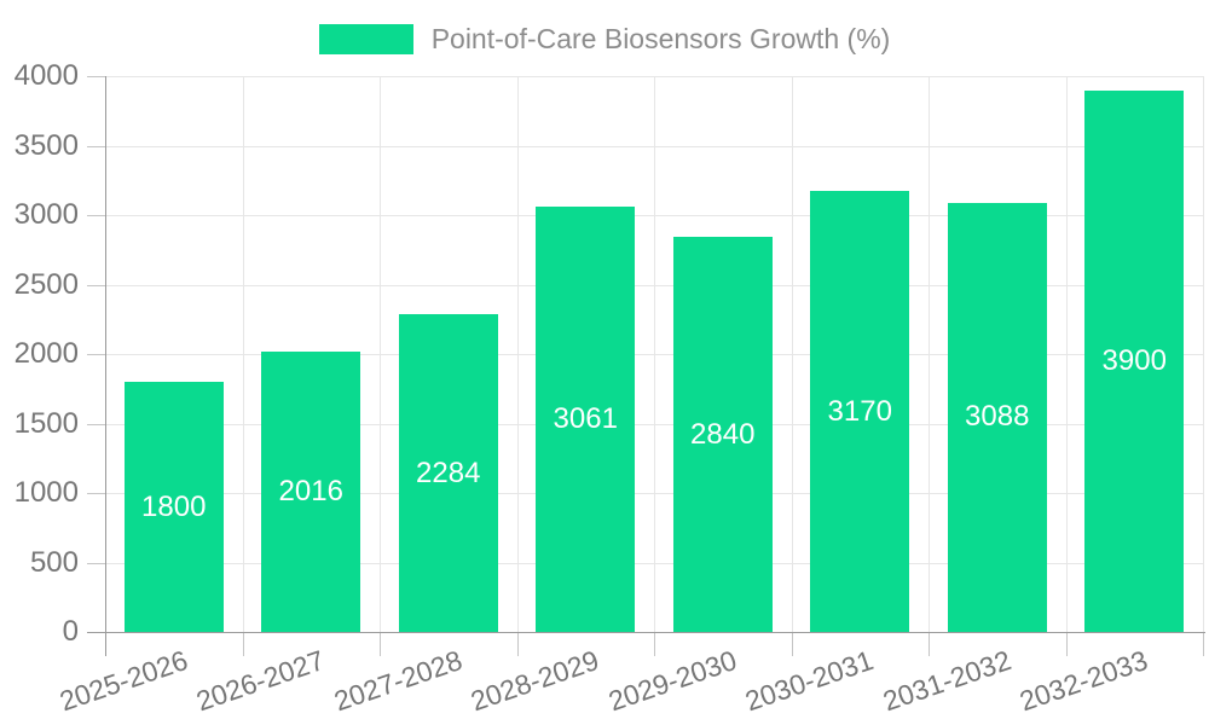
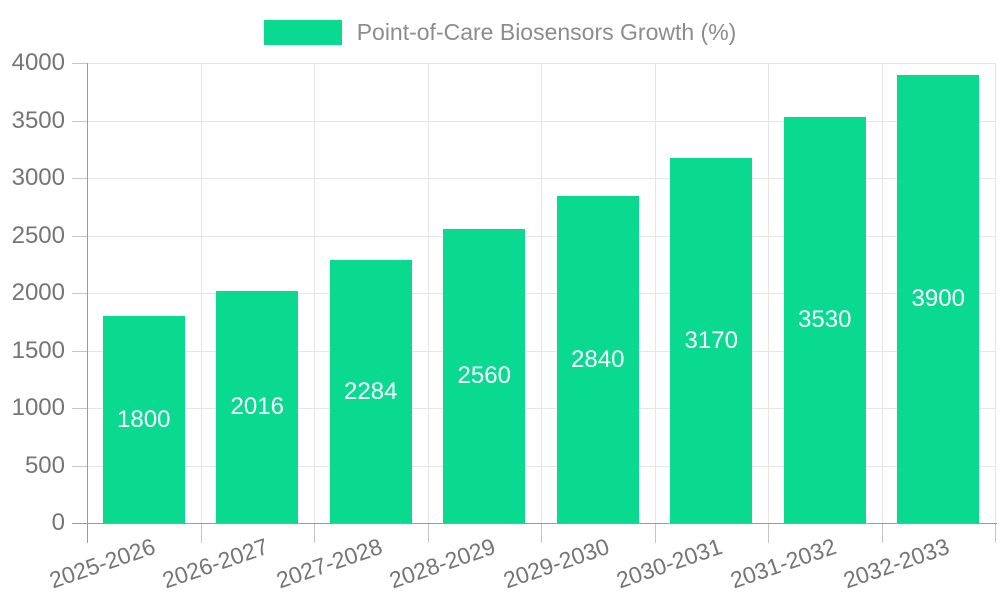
2028-2029: 3061 -> 2560
2031-2032: 3088 -> 3530
